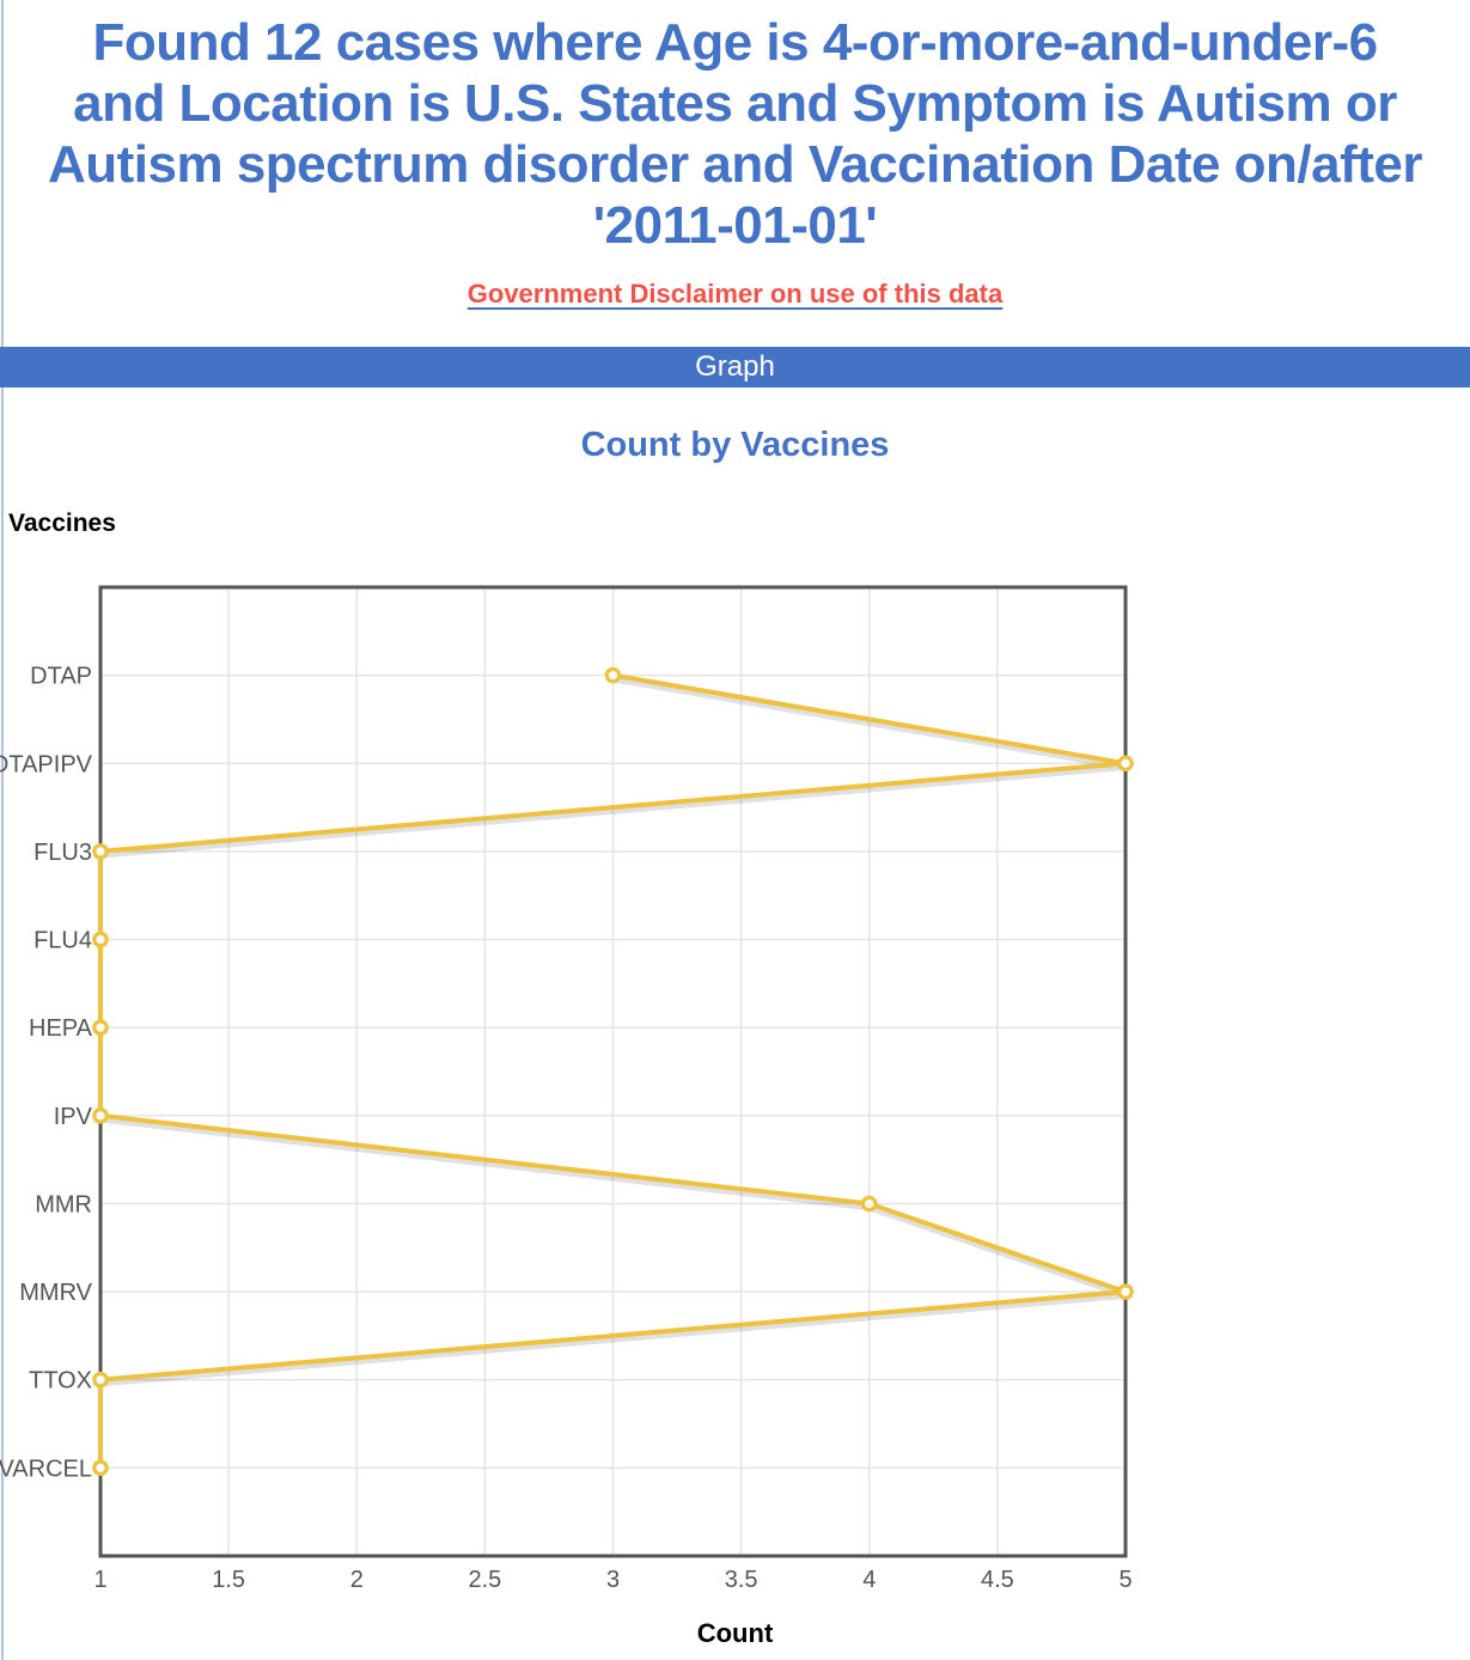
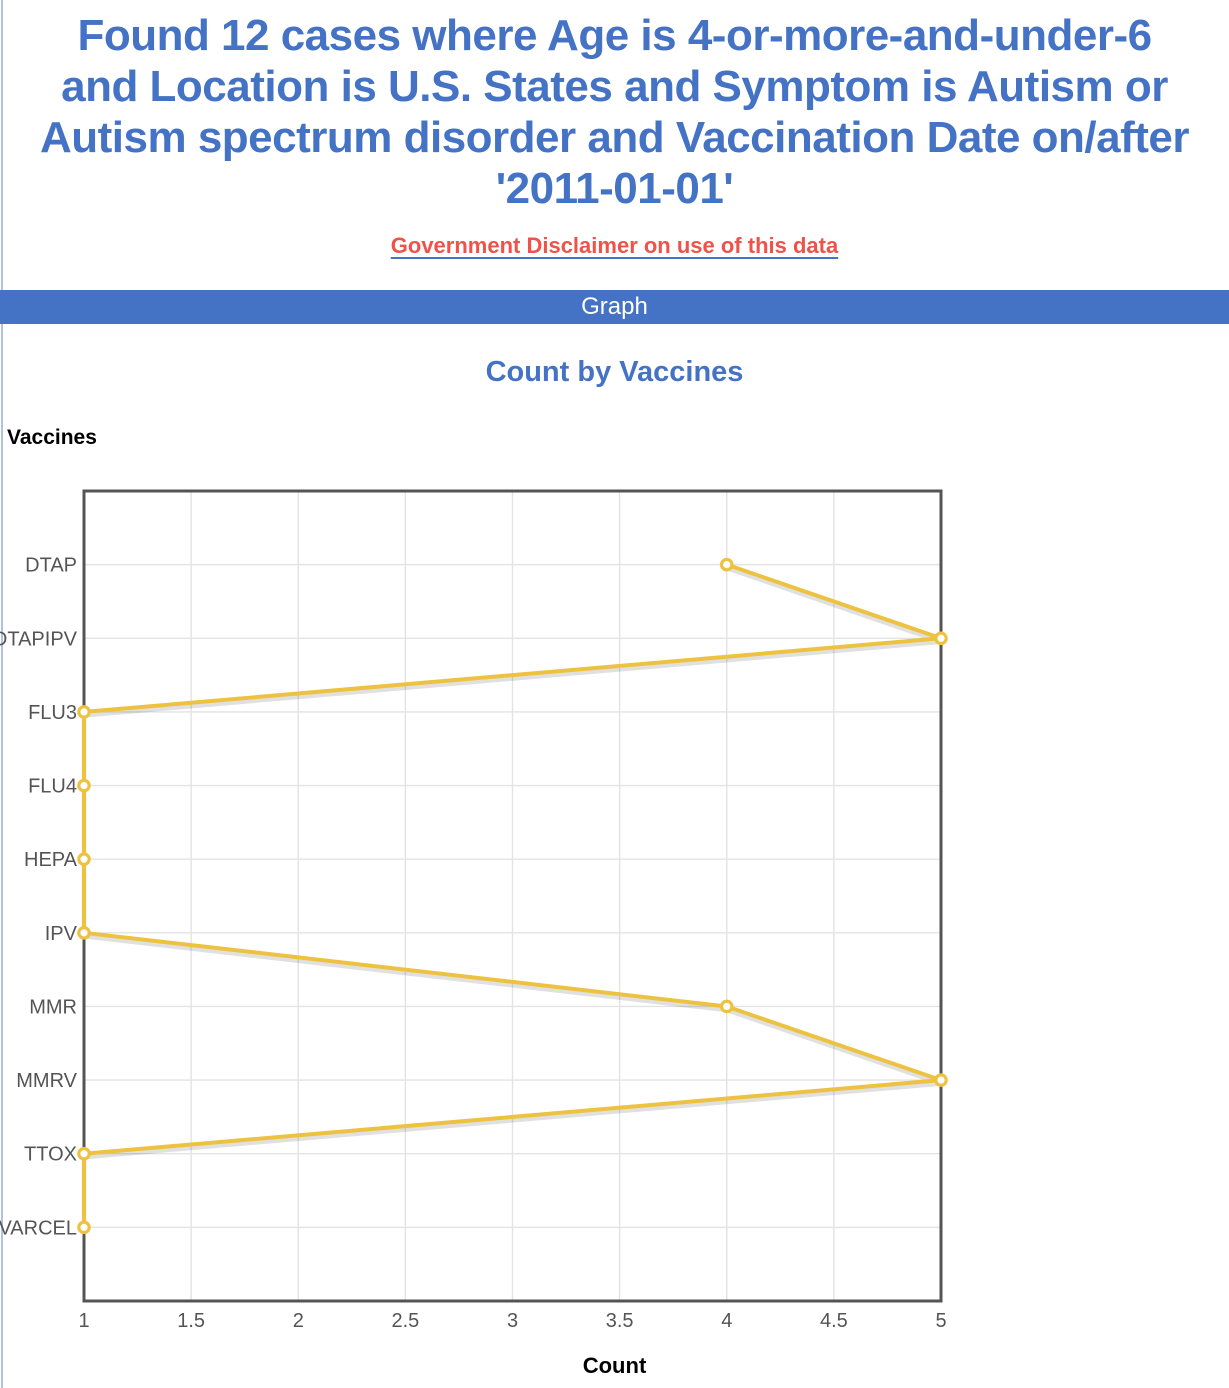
DTAP: 3 -> 4
